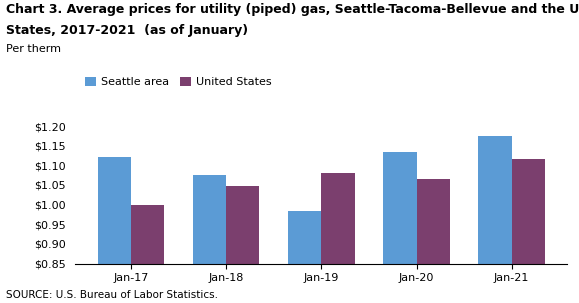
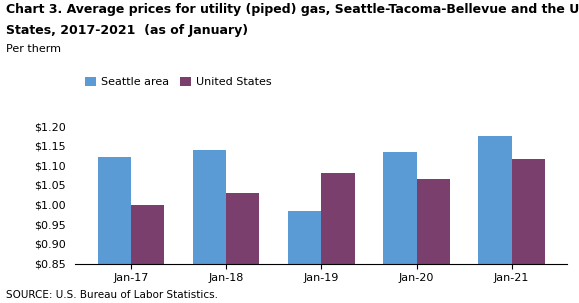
Seattle area/Jan-18: $1.075 -> $1.140
United States/Jan-18: $1.048 -> $1.030
